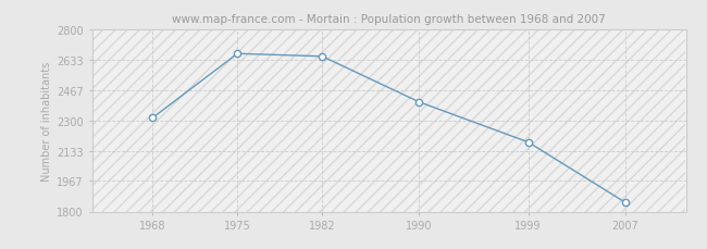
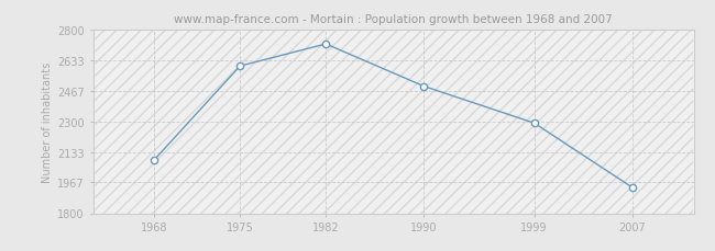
1968: 2310 -> 2090
1975: 2660 -> 2600
1982: 2650 -> 2720
1990: 2400 -> 2490
1999: 2180 -> 2290
2007: 1850 -> 1940
